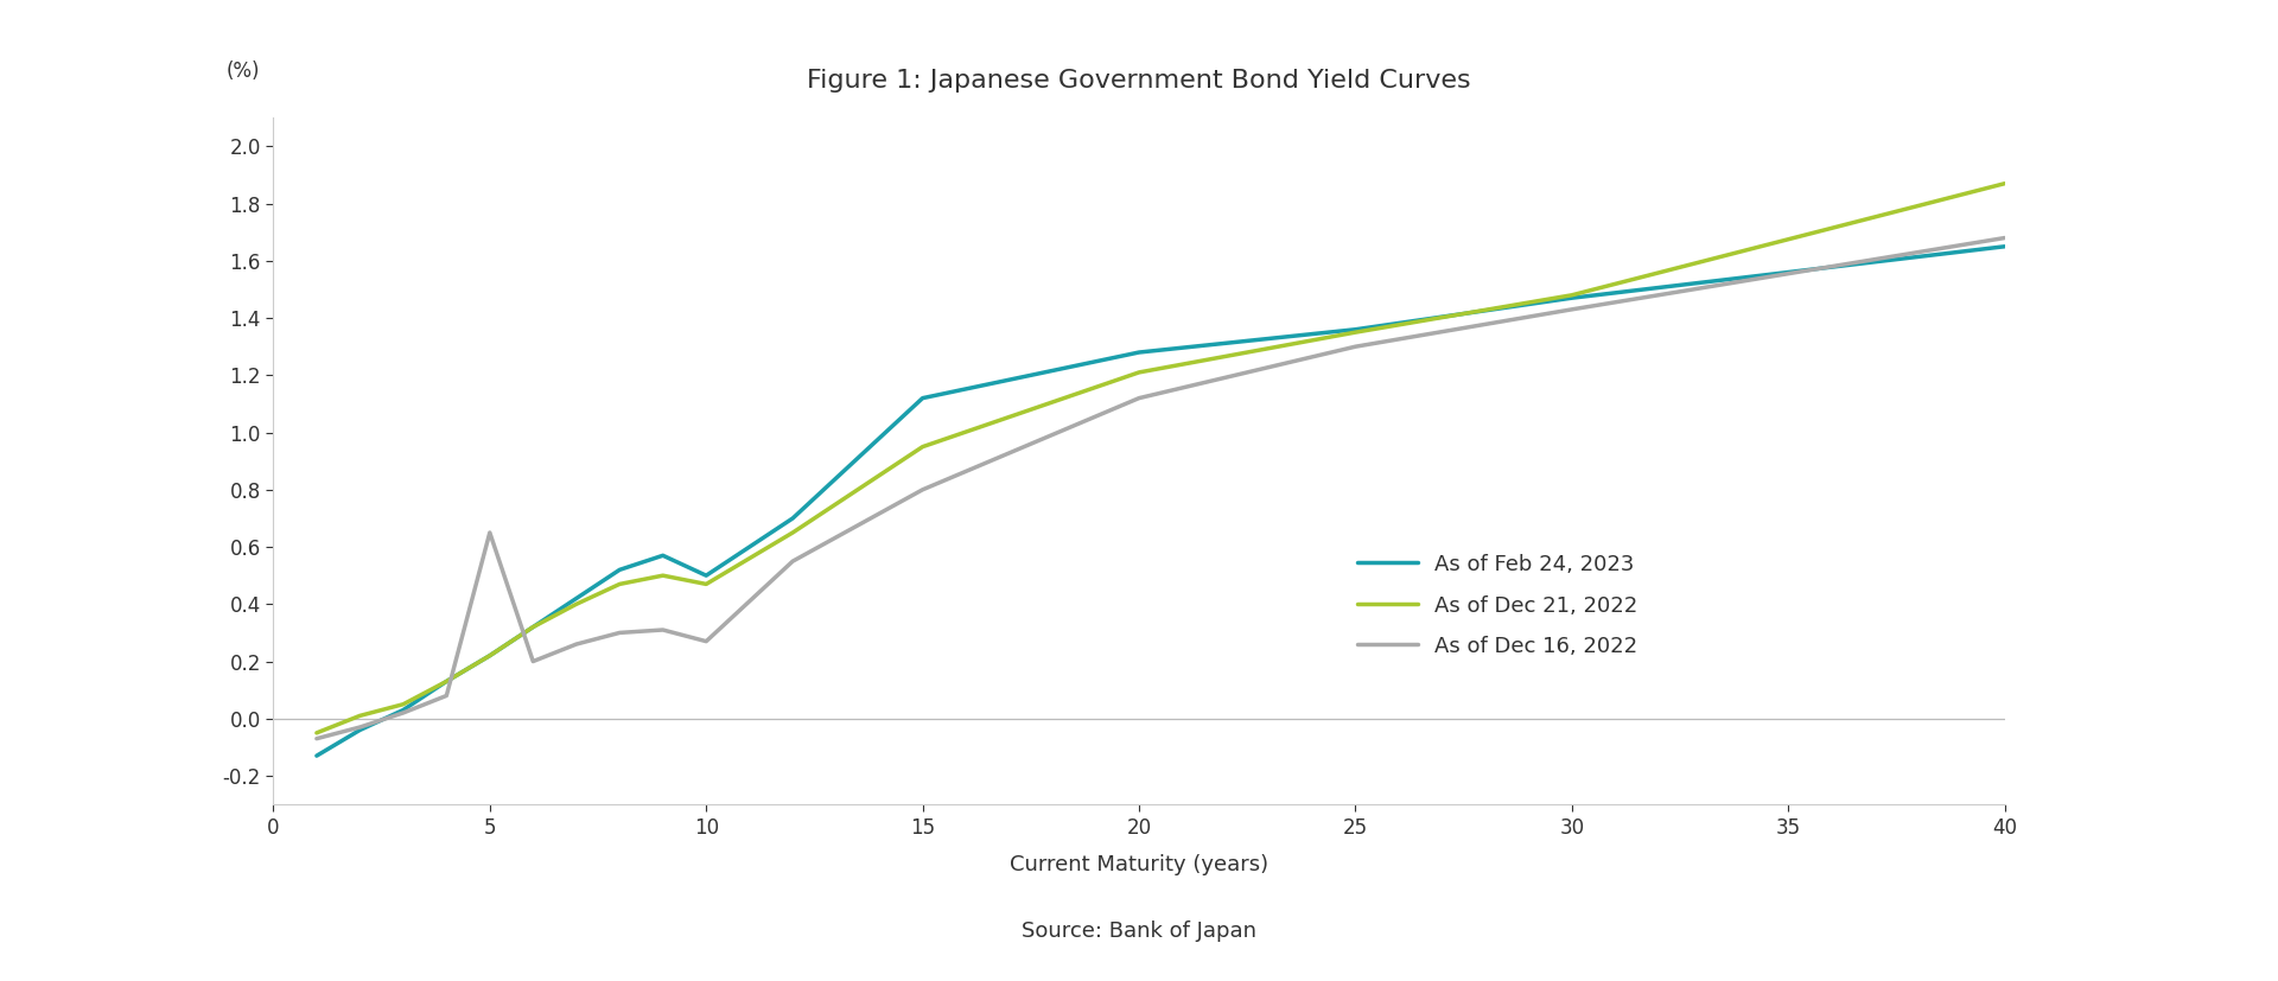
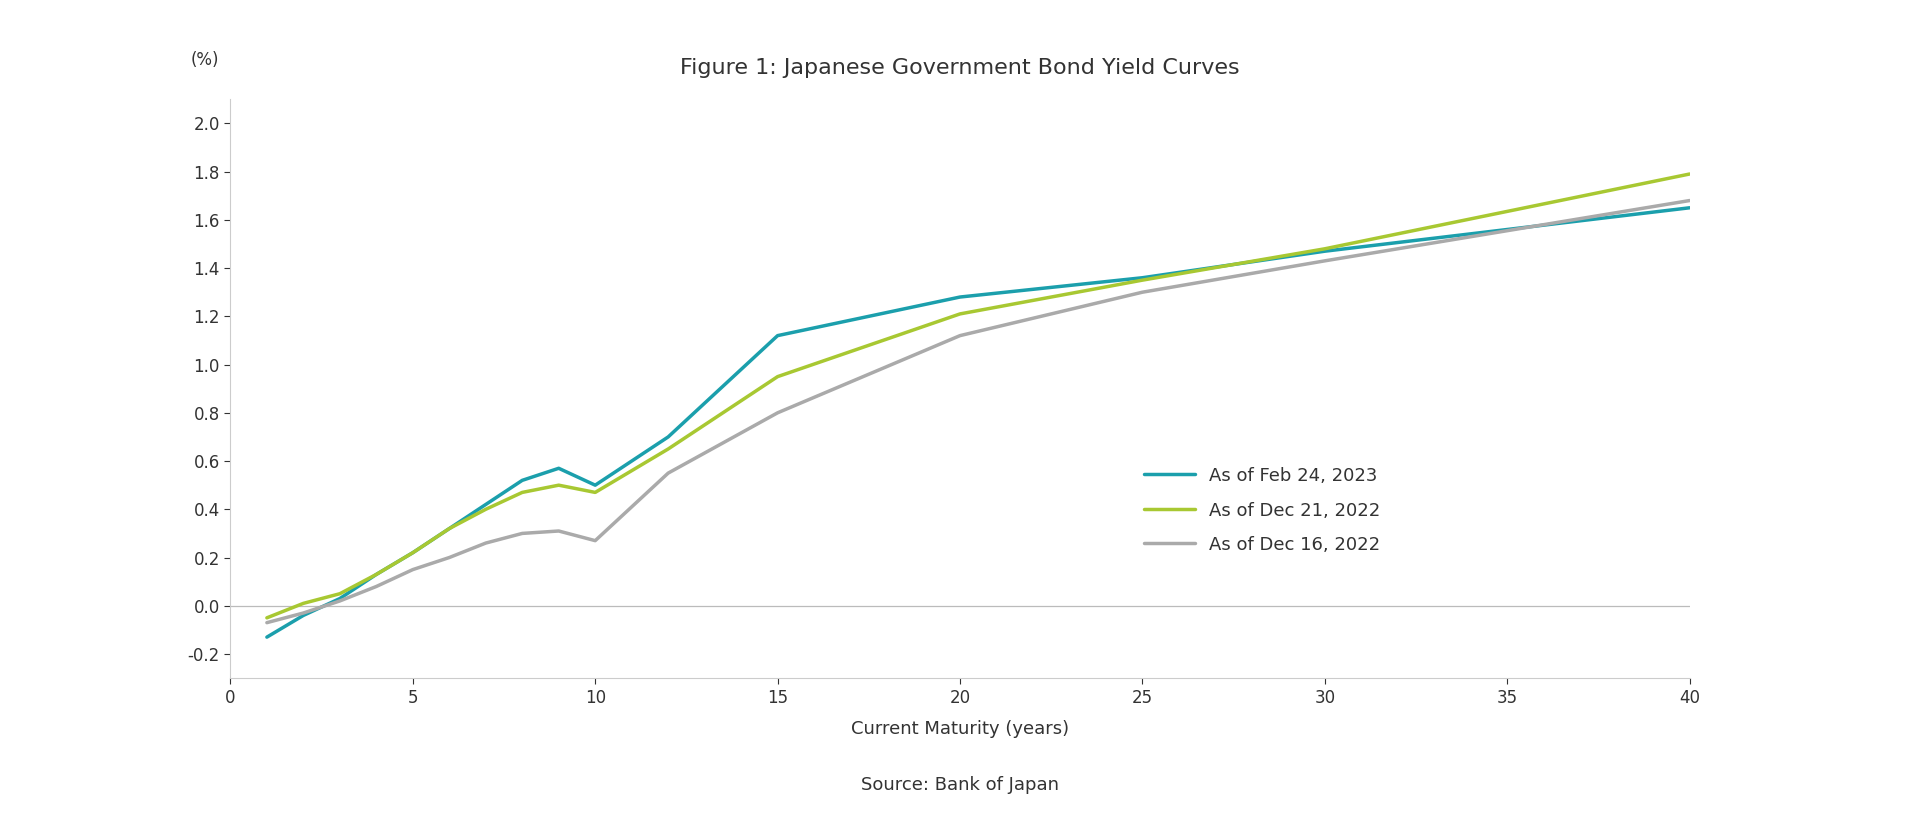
As of Dec 16, 2022/5: 0.65 -> 0.15
As of Dec 21, 2022/40: 1.87 -> 1.79
